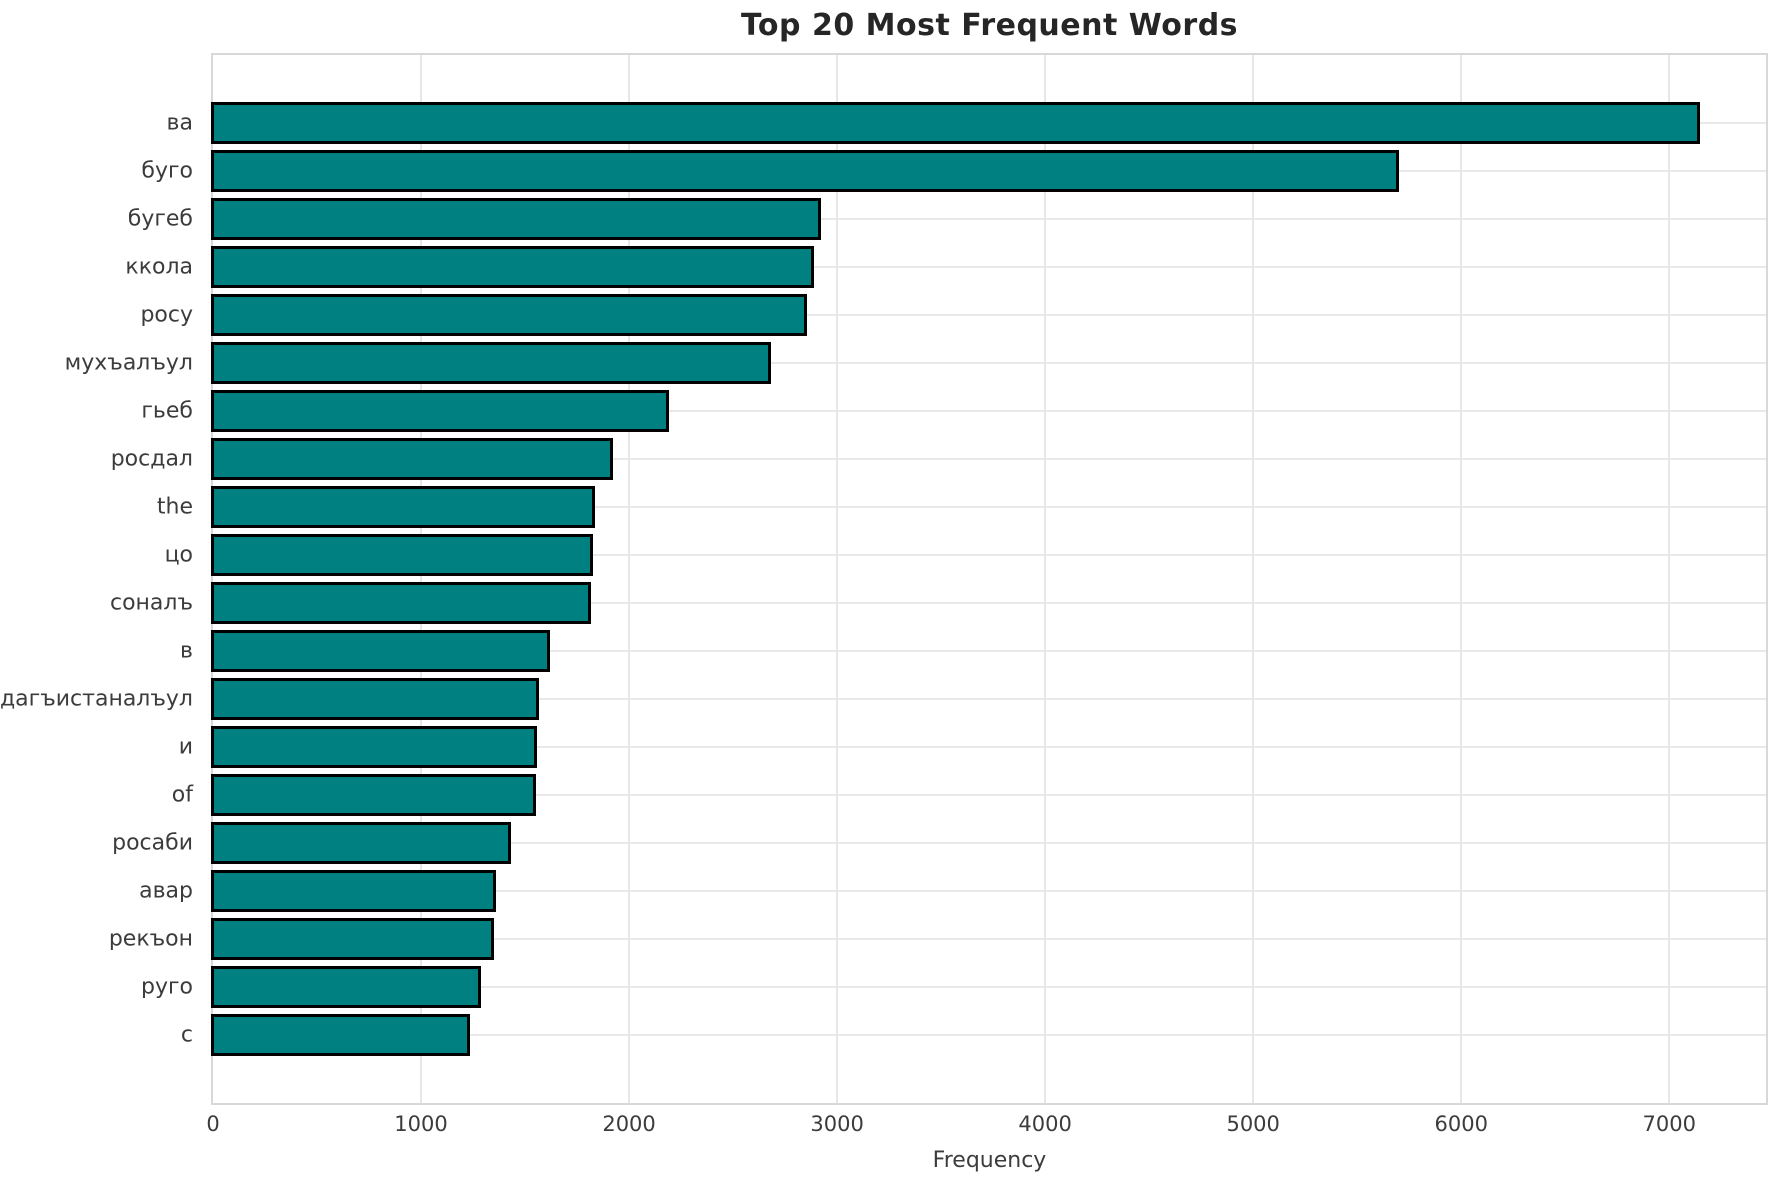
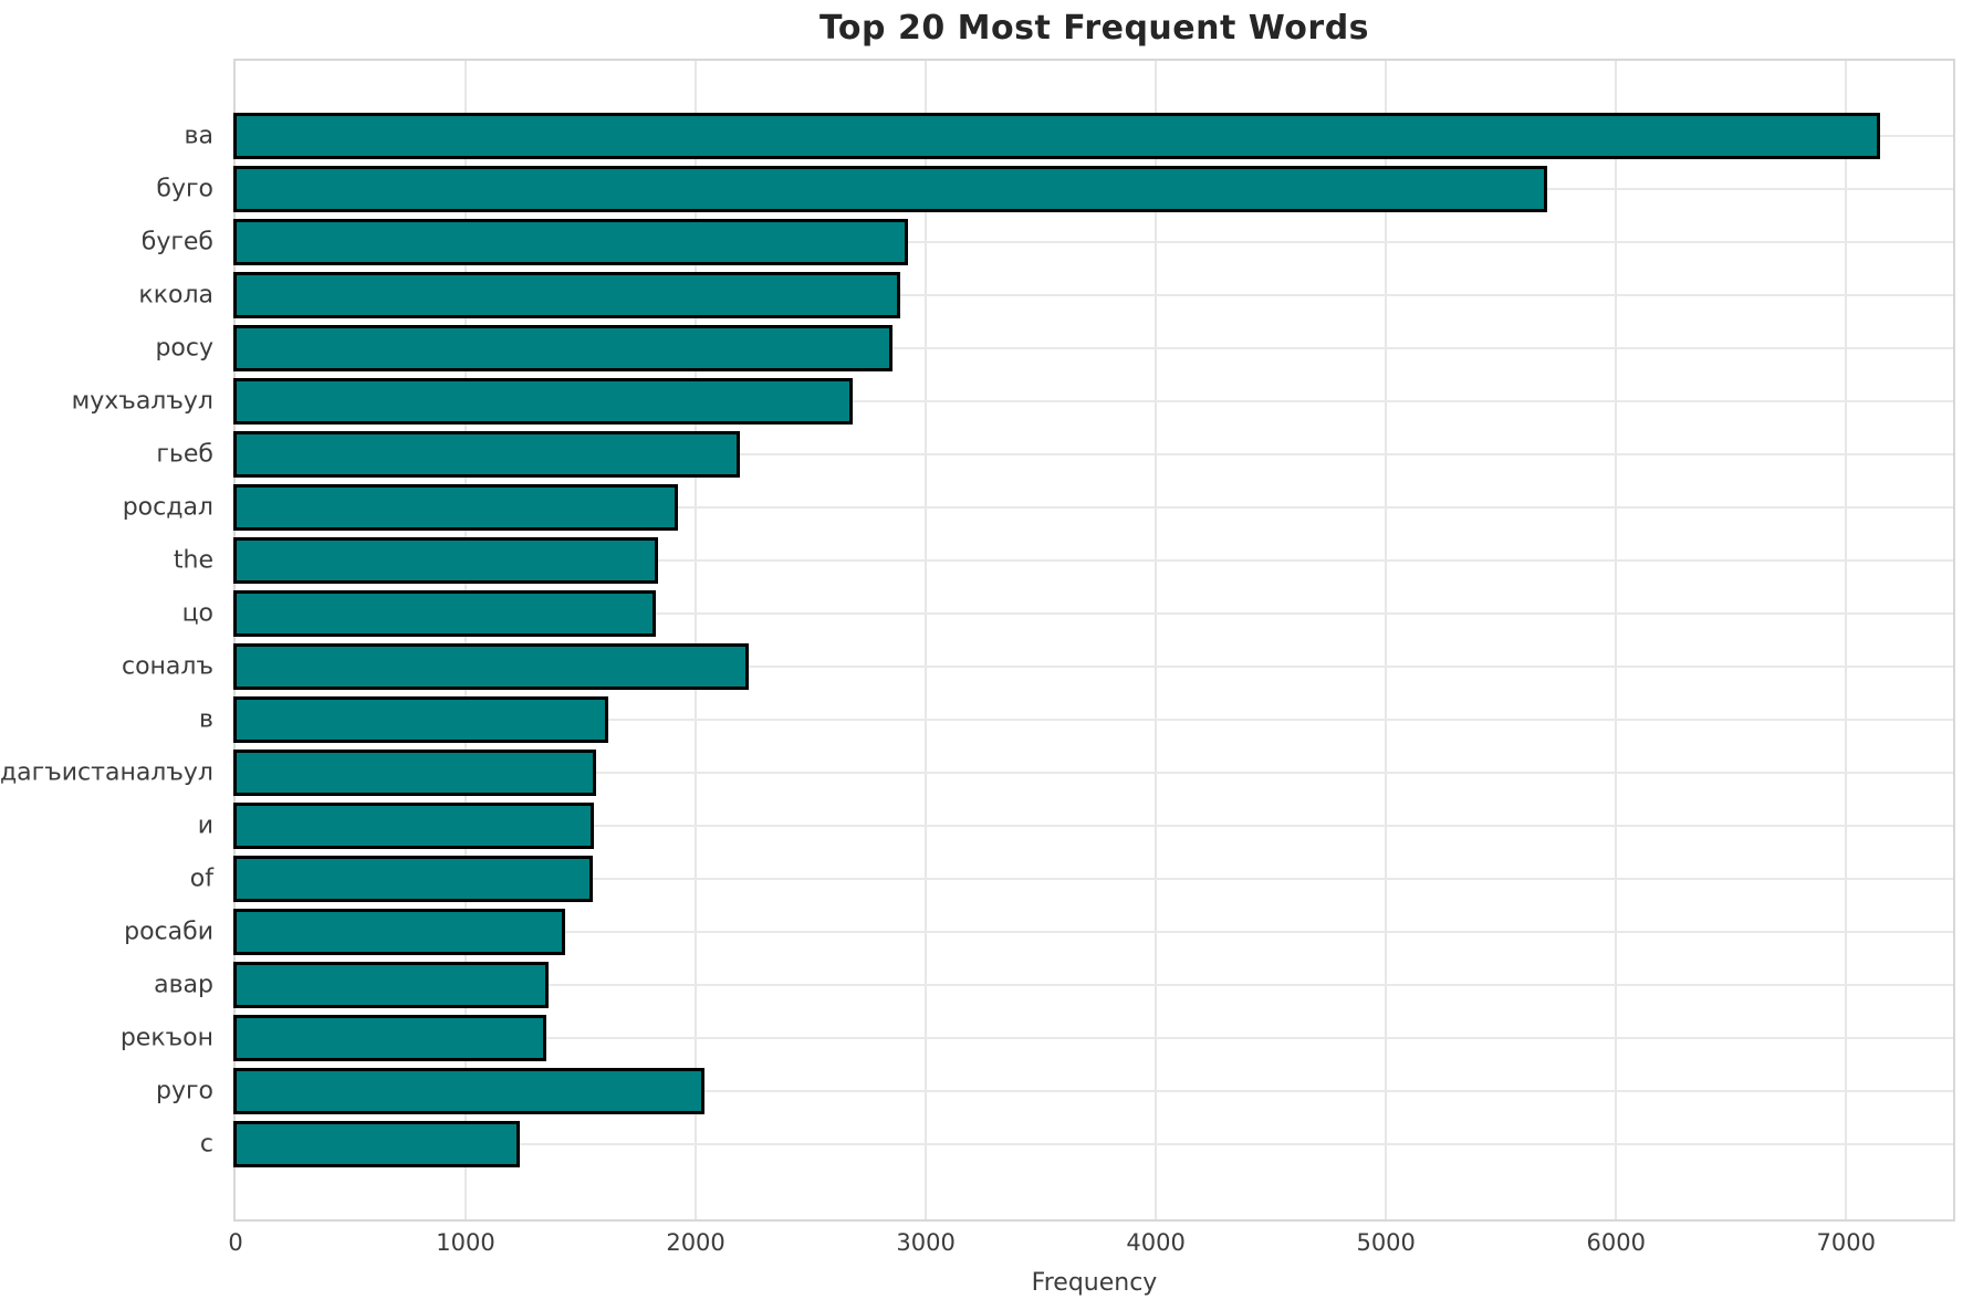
соналъ: 1800 -> 2210
руго: 1270 -> 2020
